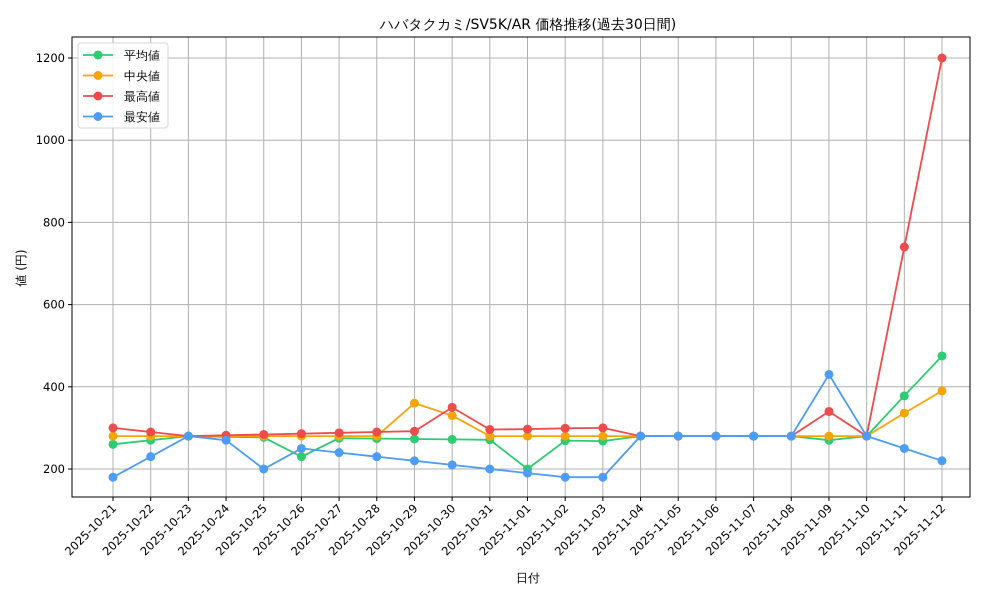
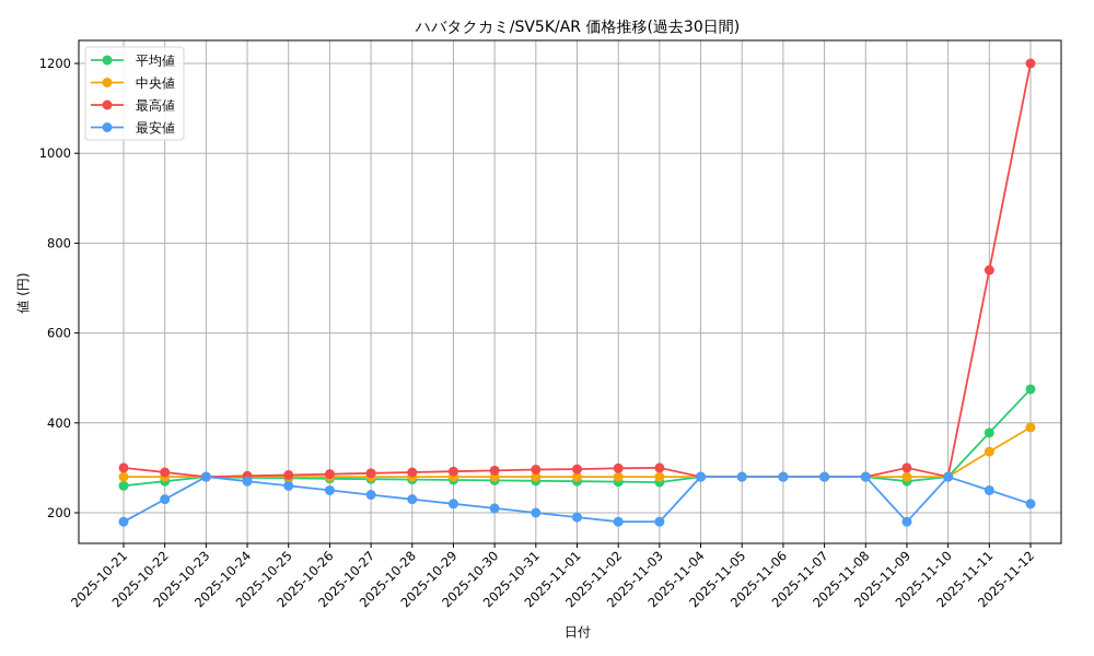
最安値/2025-10-25: 200 -> 260
平均値/2025-10-26: 230 -> 280
中央値/2025-10-29: 360 -> 280
中央値/2025-10-30: 330 -> 280
最高値/2025-10-30: 350 -> 290
平均値/2025-11-01: 200 -> 270
最高値/2025-11-09: 340 -> 300
最安値/2025-11-09: 430 -> 180
